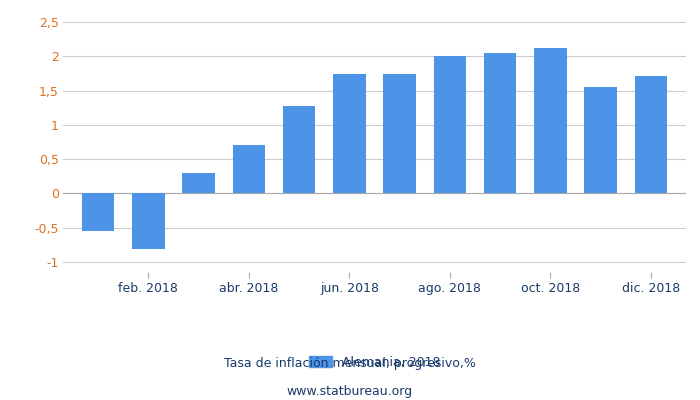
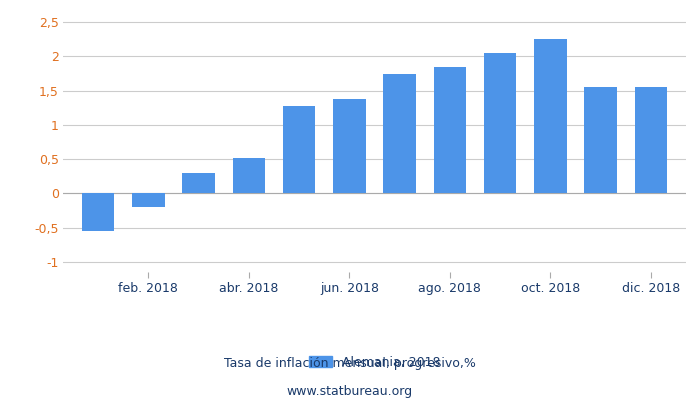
feb. 2018: -0,82 -> -0,20
abr. 2018: 0,70 -> 0,51
jun. 2018: 1,74 -> 1,38
ago. 2018: 2,00 -> 1,85
oct. 2018: 2,12 -> 2,25
dic. 2018: 1,72 -> 1,56
